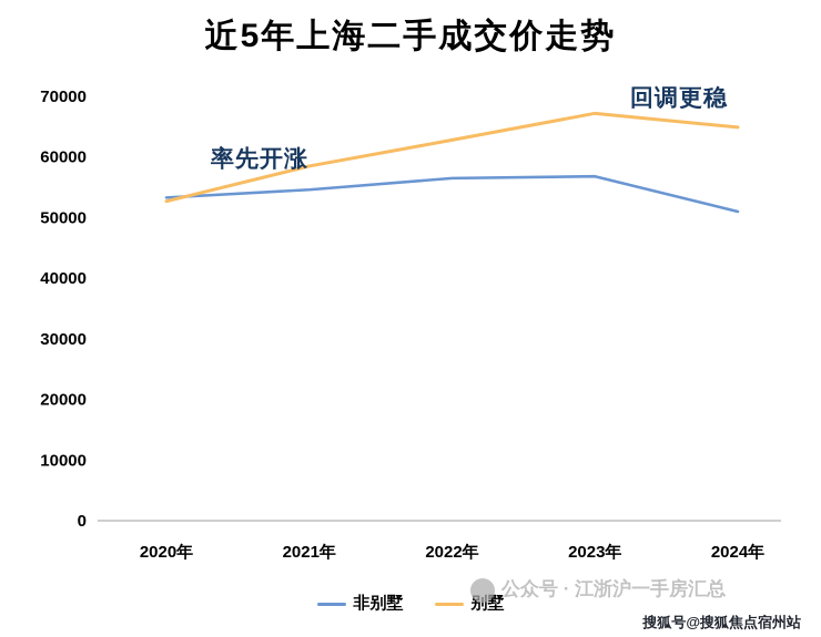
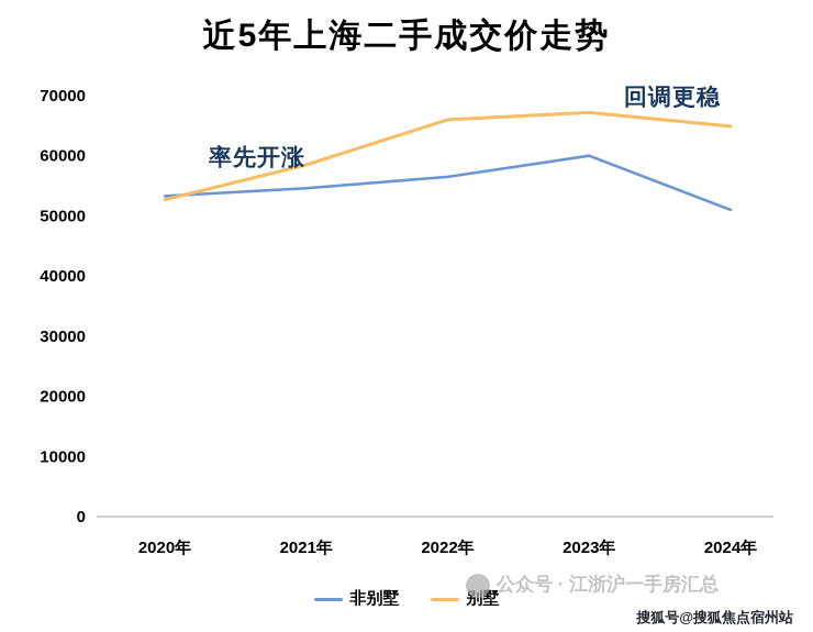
别墅/2022年: 63000 -> 66000
非别墅/2023年: 57000 -> 60000
